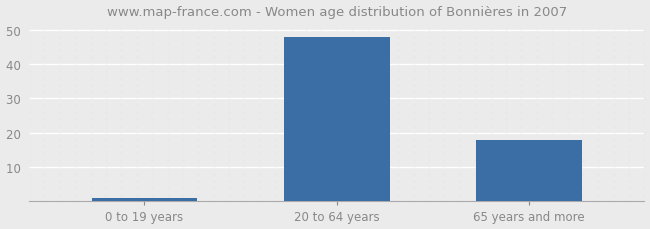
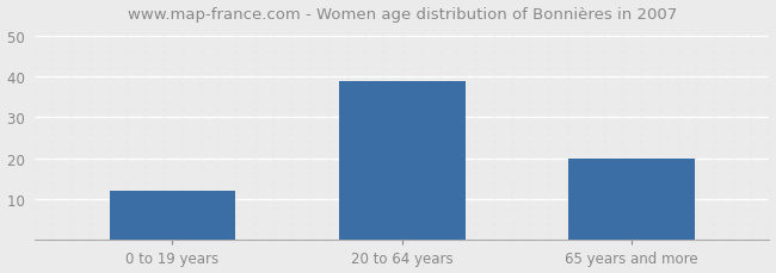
0 to 19 years: 1  -> 12 
20 to 64 years: 48  -> 39 
65 years and more: 18  -> 20 
